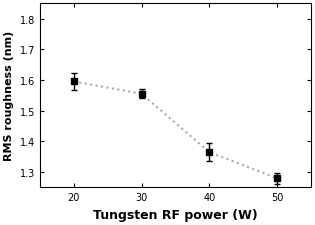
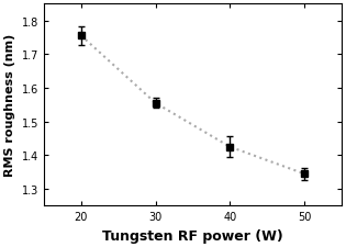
20: 1.595 -> 1.755
40: 1.365 -> 1.425
50: 1.280 -> 1.345
